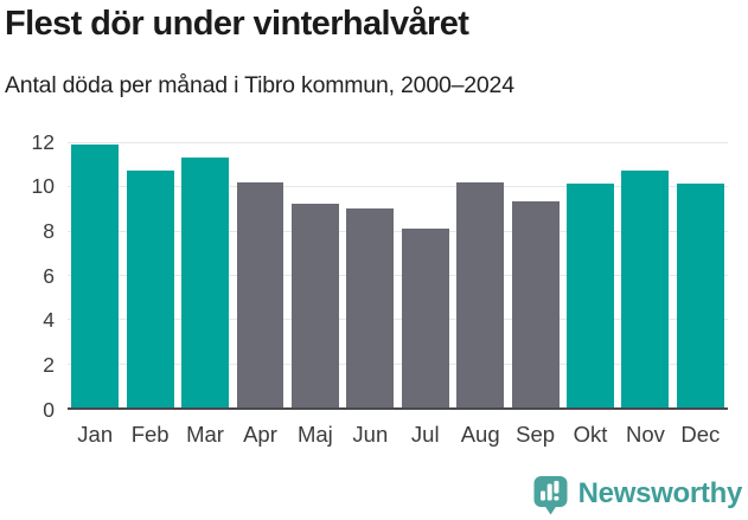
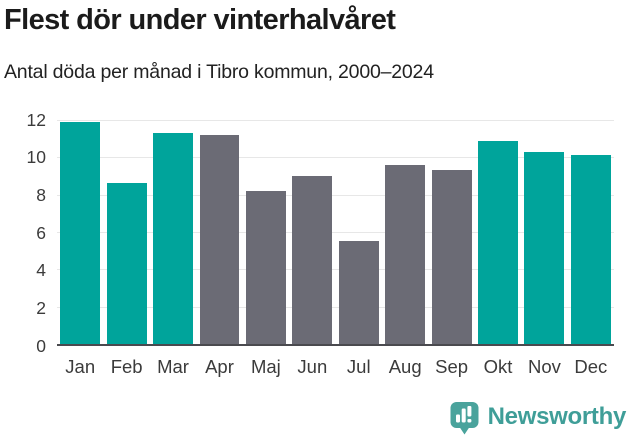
Feb: 10.7 -> 8.6
Apr: 10.2 -> 11.2
Maj: 9.2 -> 8.2
Jul: 8.1 -> 5.5
Aug: 10.2 -> 9.6
Okt: 10.1 -> 10.9
Nov: 10.7 -> 10.3
